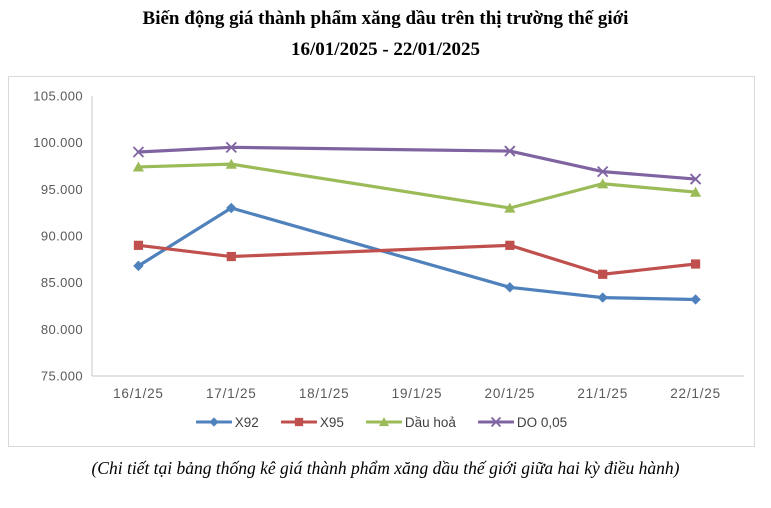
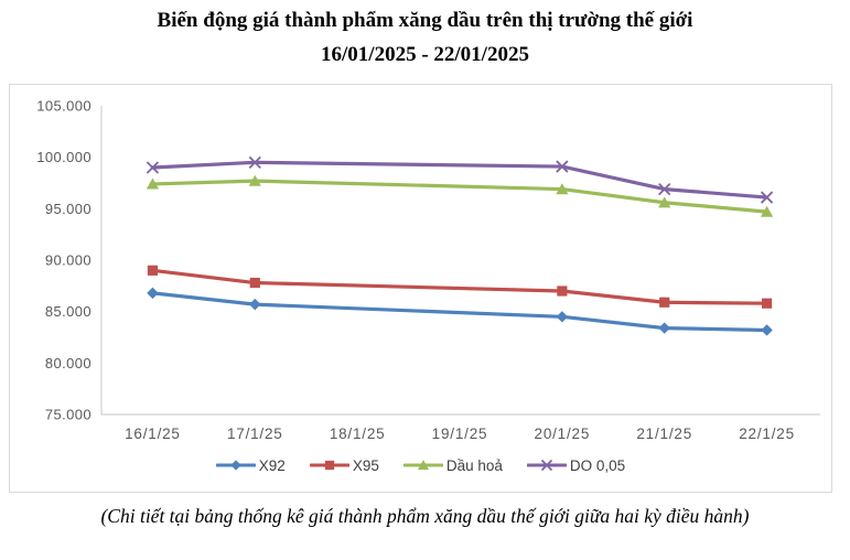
X92/17/1/25: 93 -> 86
X95/20/1/25: 89 -> 87
Dầu hoả/20/1/25: 93 -> 97
X95/22/1/25: 87 -> 86
